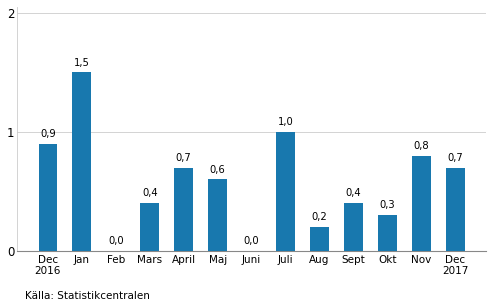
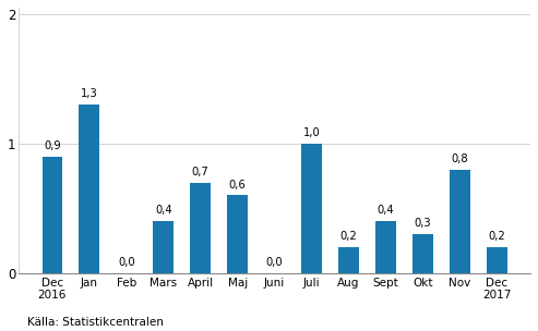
Jan: 1,5 -> 1,3
Dec 2017: 0,7 -> 0,2
